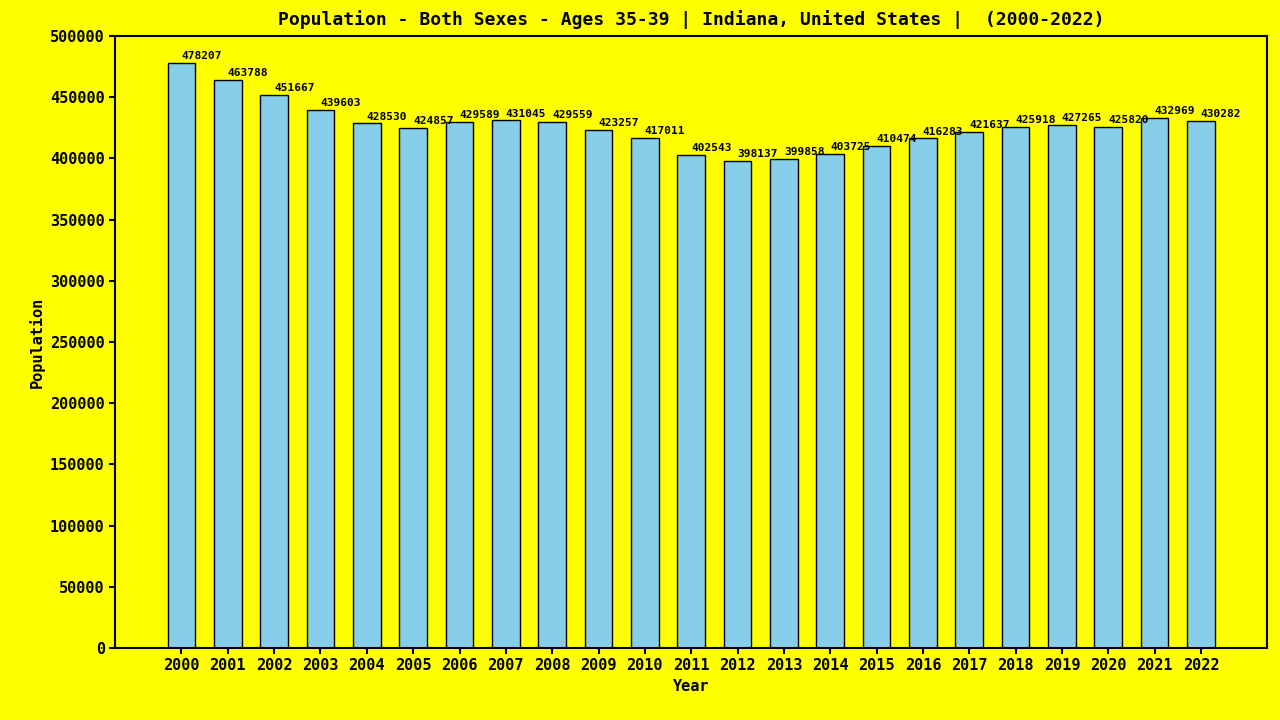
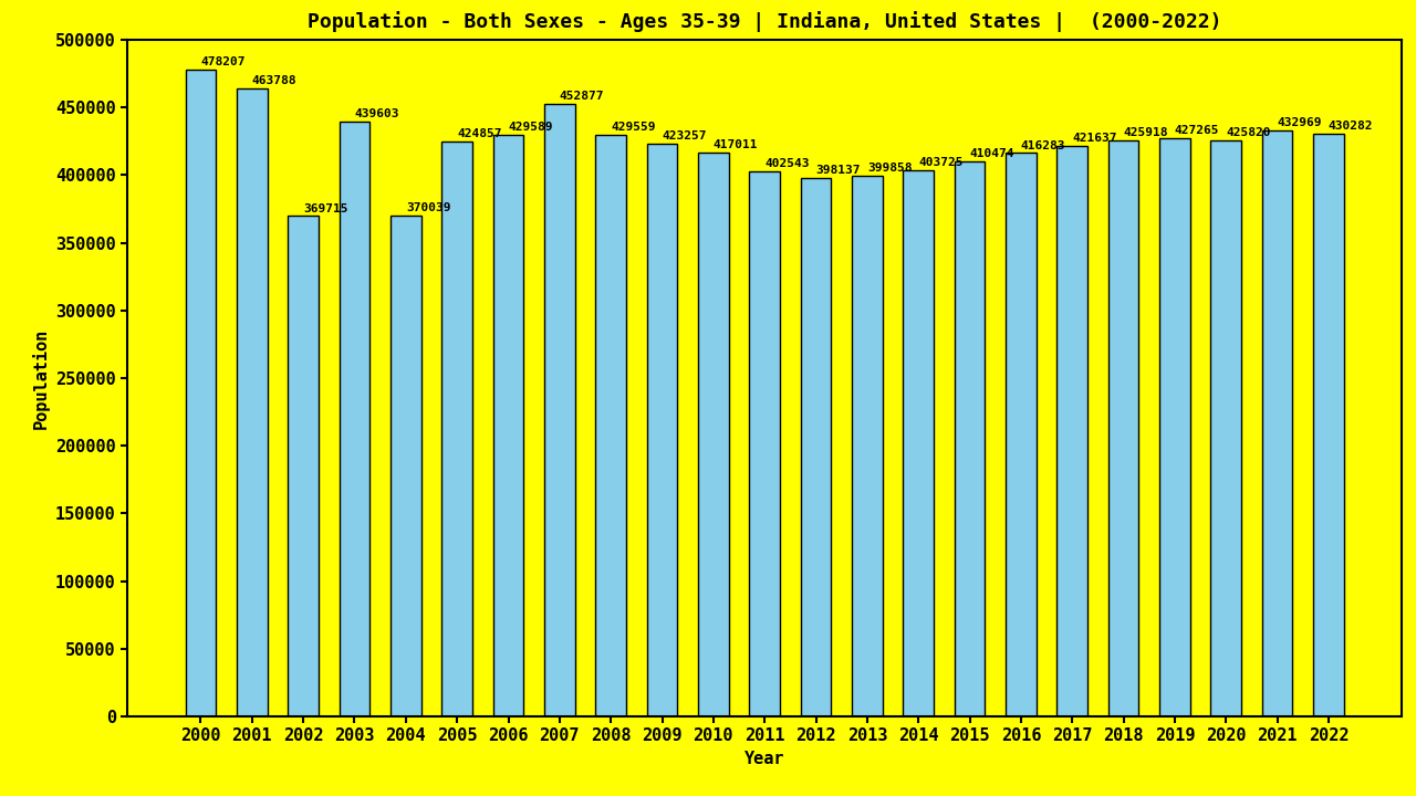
2002: 451667 -> 369715
2004: 428530 -> 370039
2007: 431045 -> 452877
